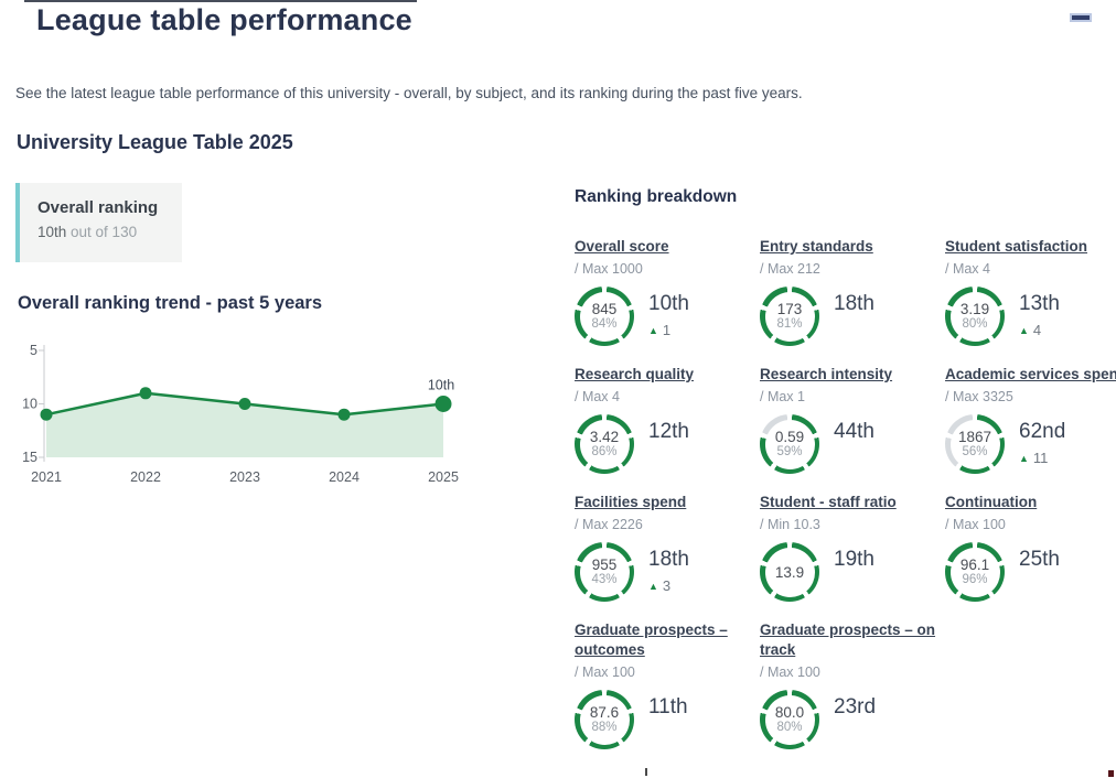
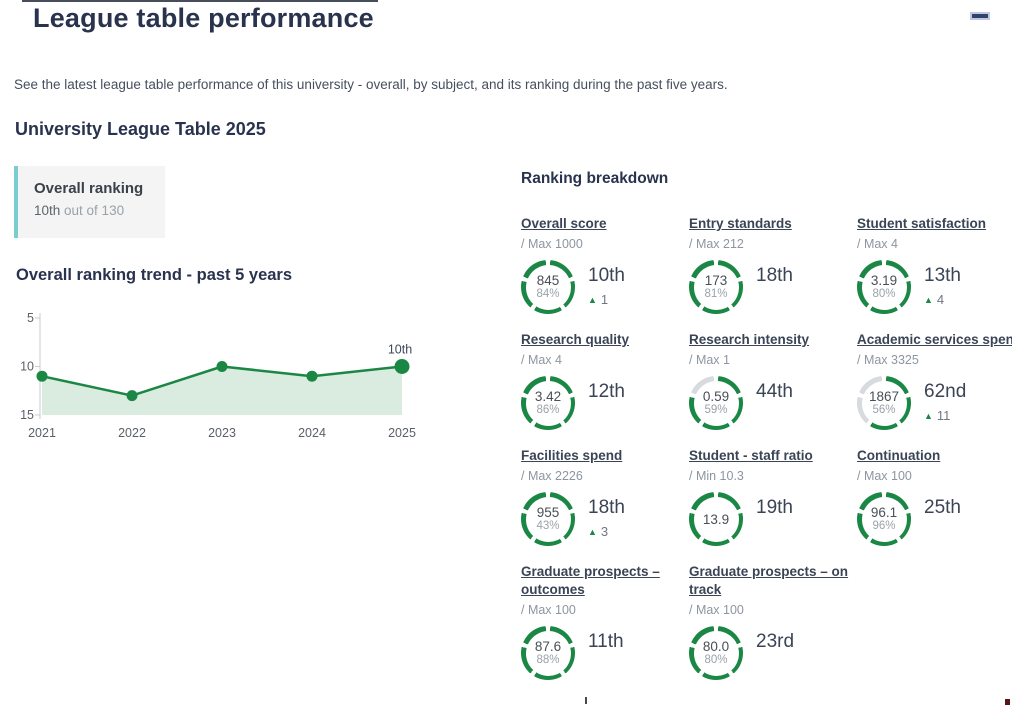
2022: 9 -> 13
